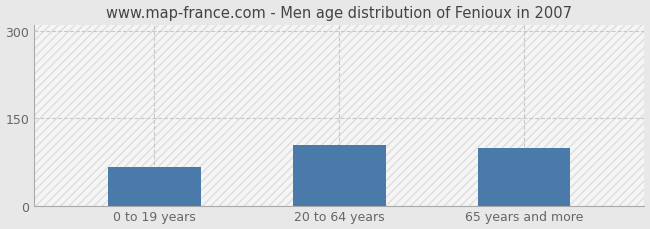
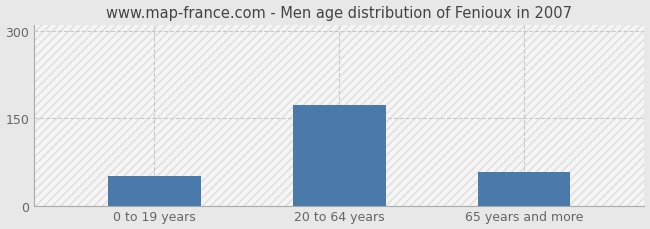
0 to 19 years: 66 -> 50
20 to 64 years: 104 -> 172
65 years and more: 98 -> 57
